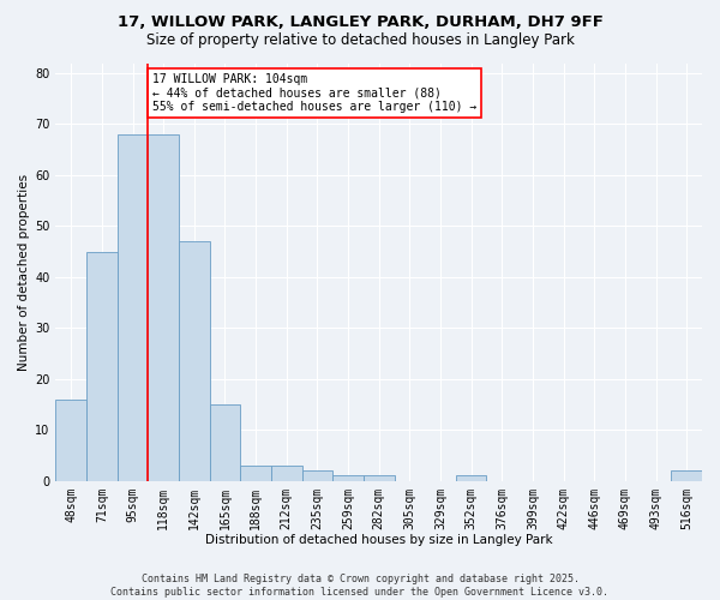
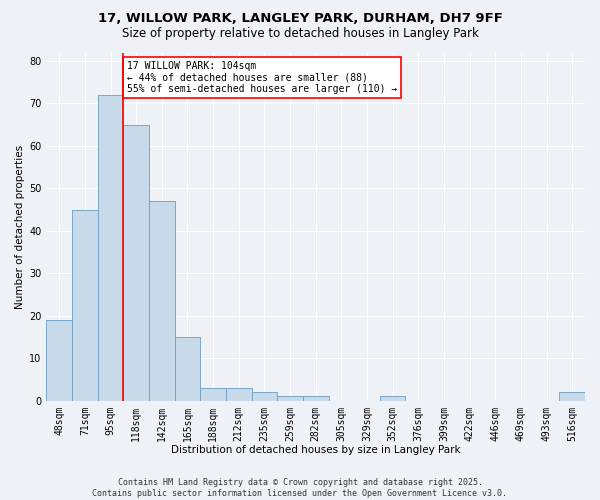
48sqm: 16 -> 19
95sqm: 68 -> 72
118sqm: 68 -> 65
